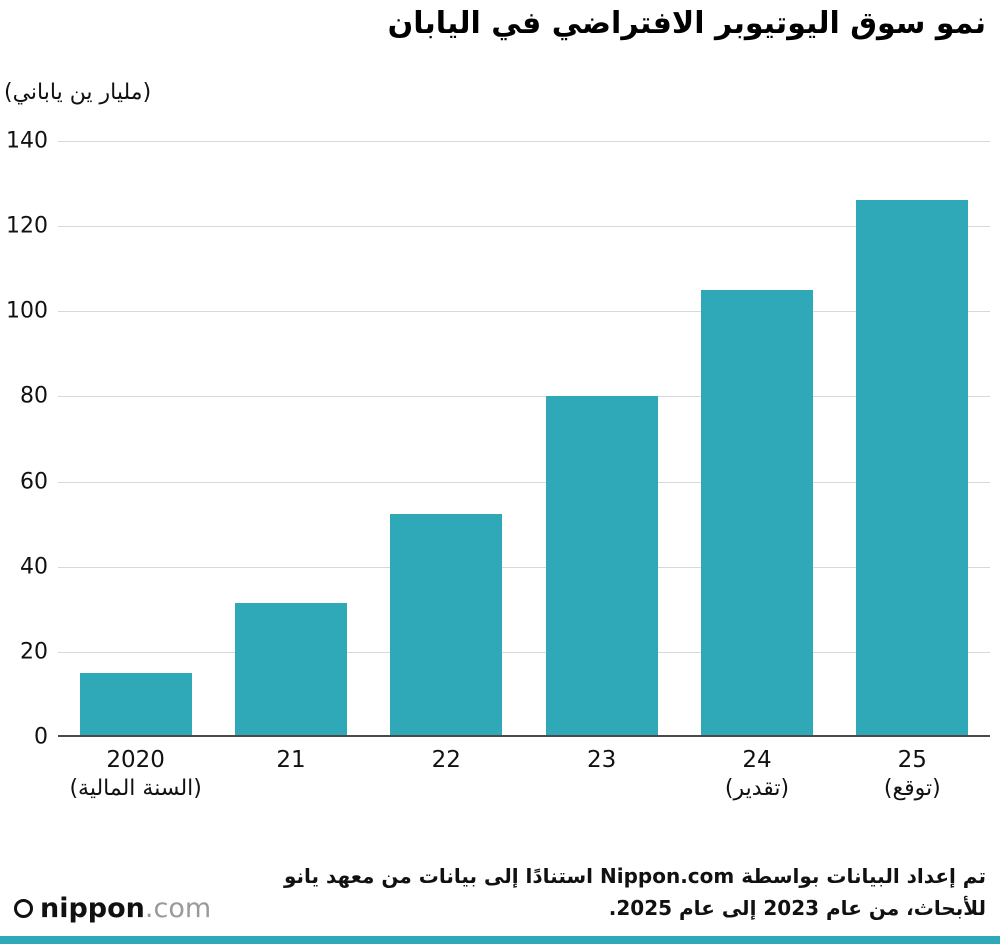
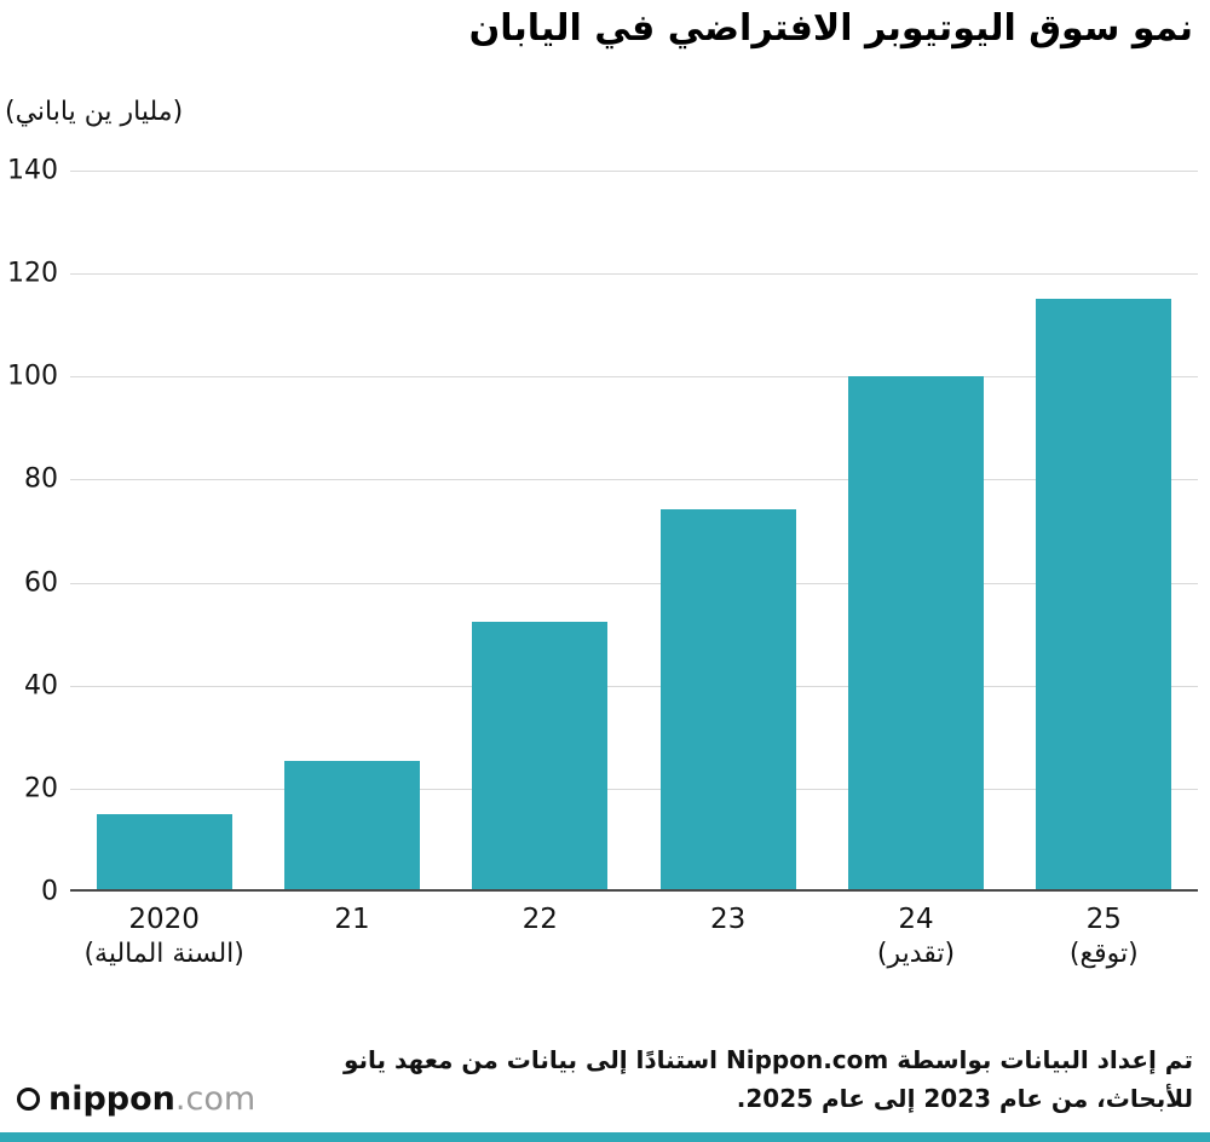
21: 31 -> 25
23: 80 -> 74
24: 105 -> 100
25: 126 -> 115
